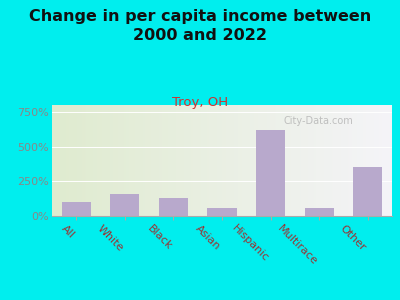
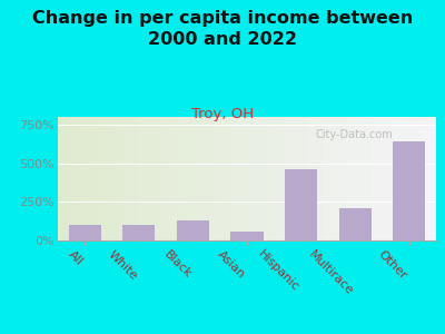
White: 160% -> 100%
Hispanic: 620% -> 460%
Multirace: 60% -> 210%
Other: 350% -> 640%
